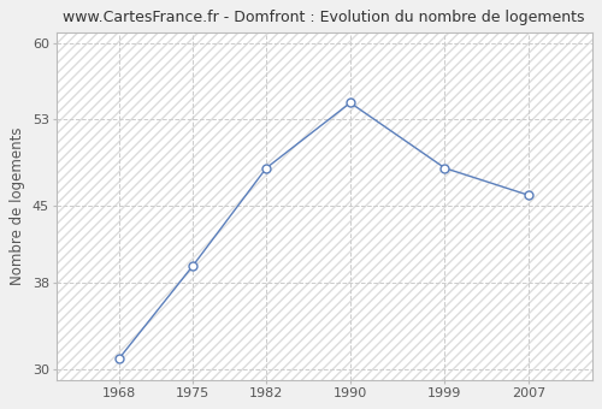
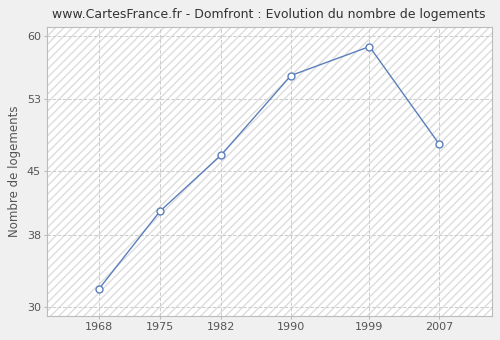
1968: 31.0 -> 32.0
1975: 39.5 -> 40.6
1982: 48.5 -> 46.8
1990: 54.5 -> 55.6
1999: 48.5 -> 58.8
2007: 46.0 -> 48.0
